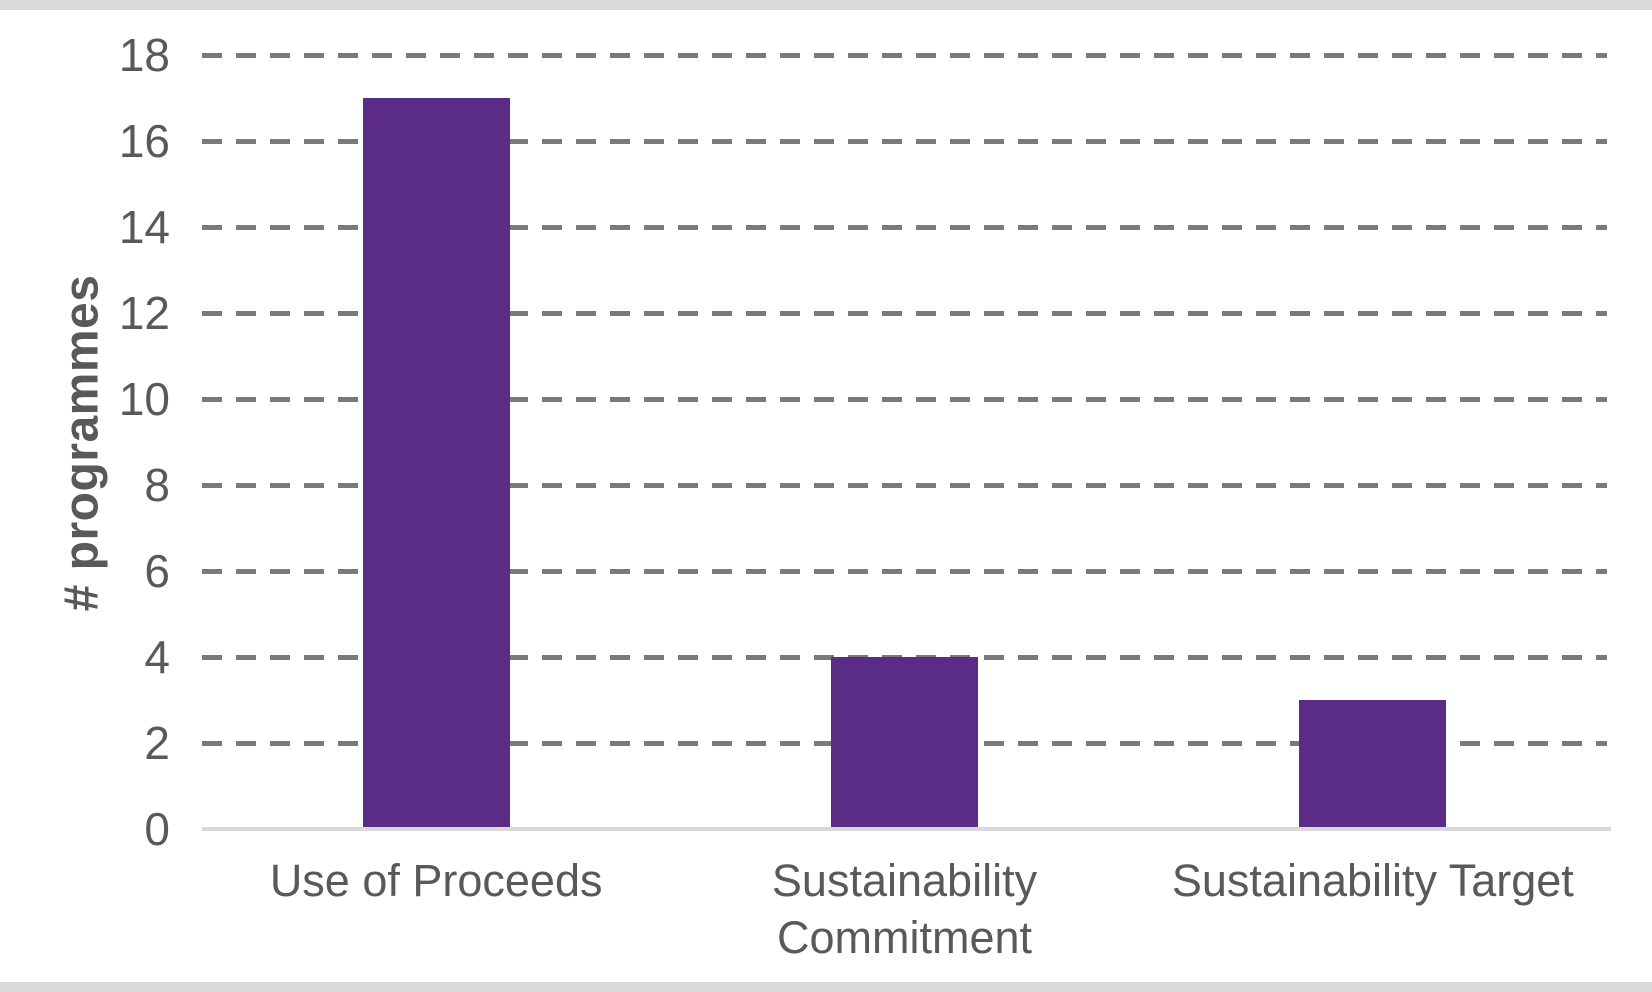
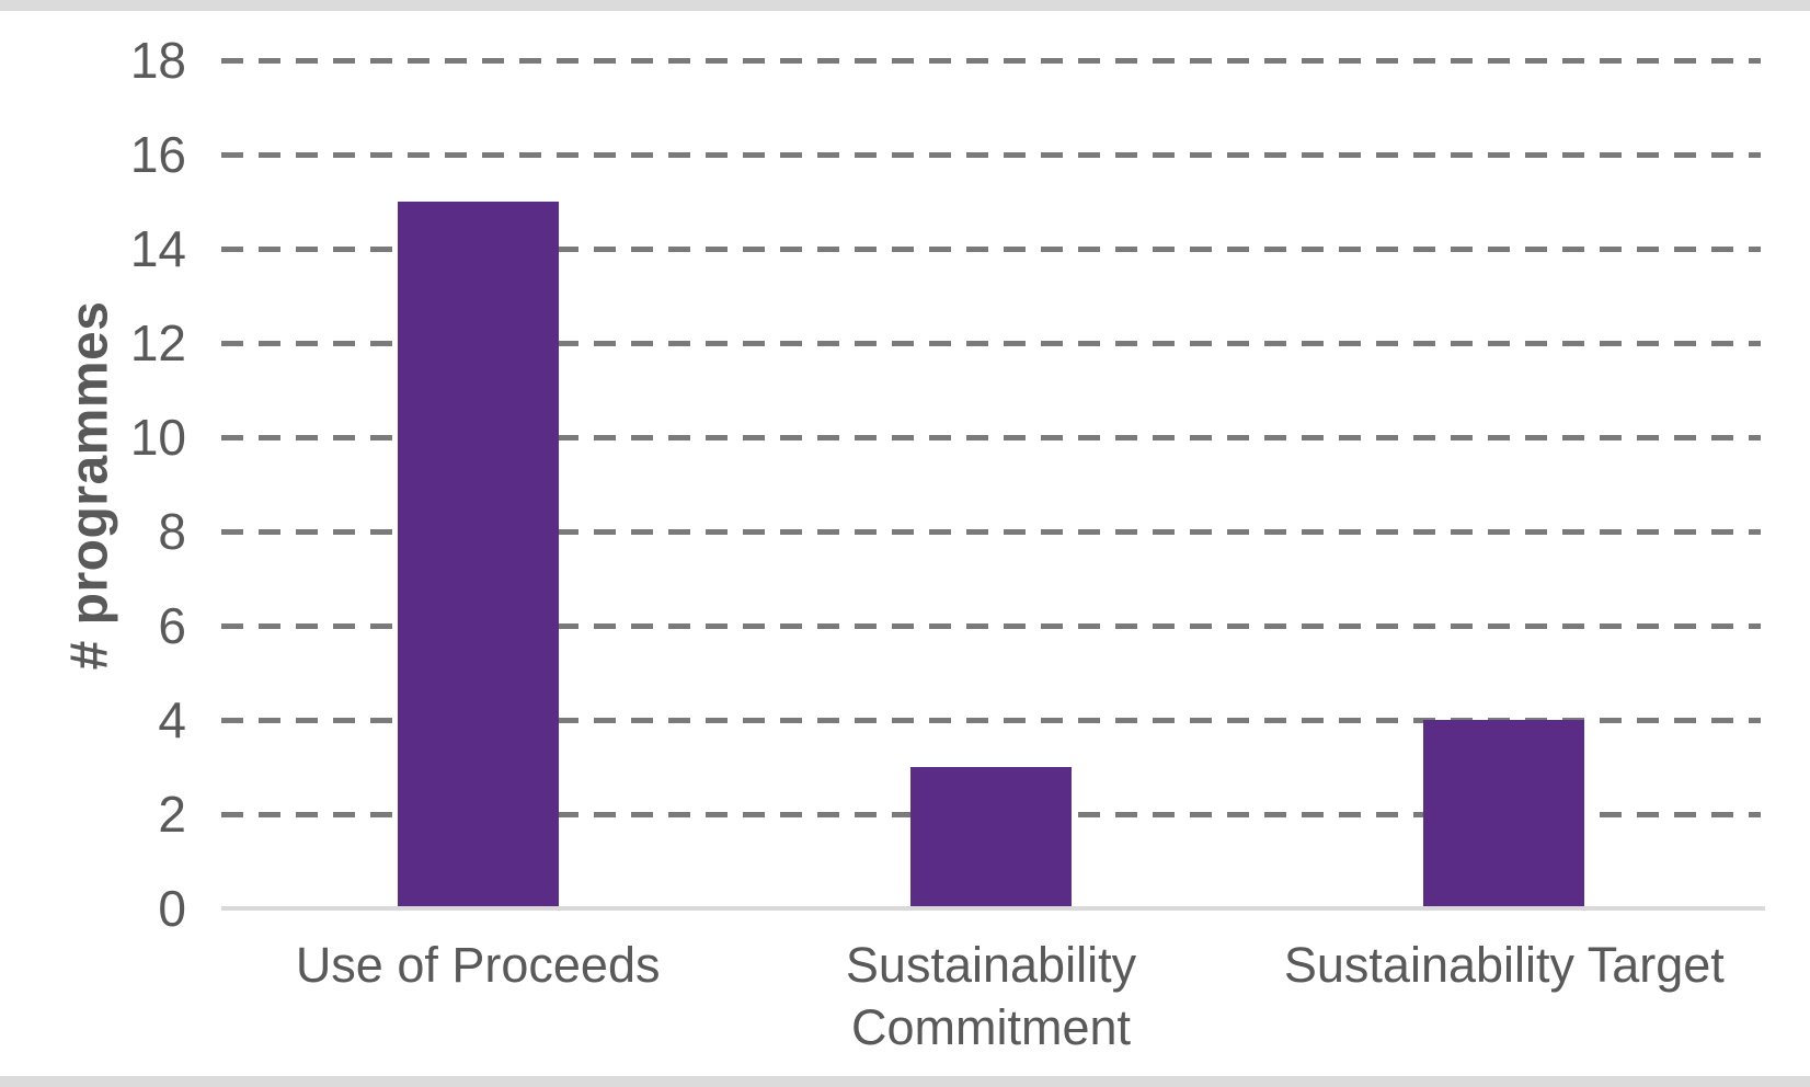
Use of Proceeds: 17 -> 15
Sustainability Commitment: 4 -> 3
Sustainability Target: 3 -> 4
